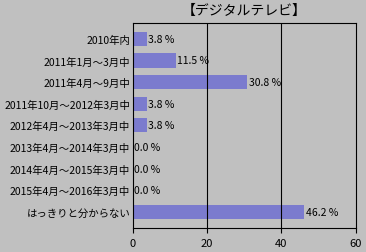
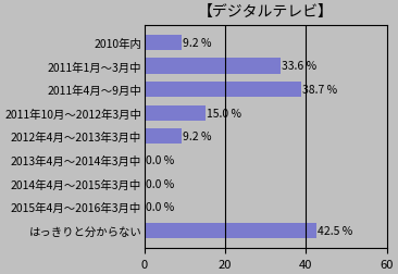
2010年内: 3.8 -> 9.2
2011年1月～3月中: 11.5 -> 33.6
2011年4月～9月中: 30.8 -> 38.7
2011年10月～2012年3月中: 3.8 -> 15.0
2012年4月～2013年3月中: 3.8 -> 9.2
はっきりと分からない: 46.2 -> 42.5
